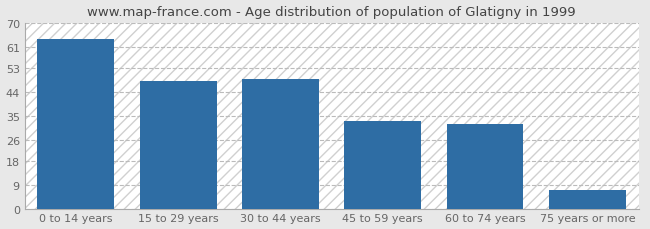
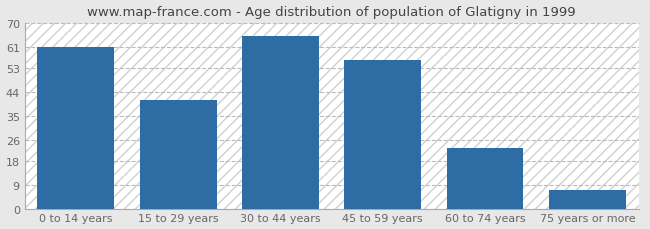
0 to 14 years: 64 -> 61
15 to 29 years: 48 -> 41
30 to 44 years: 49 -> 65
45 to 59 years: 33 -> 56
60 to 74 years: 32 -> 23
